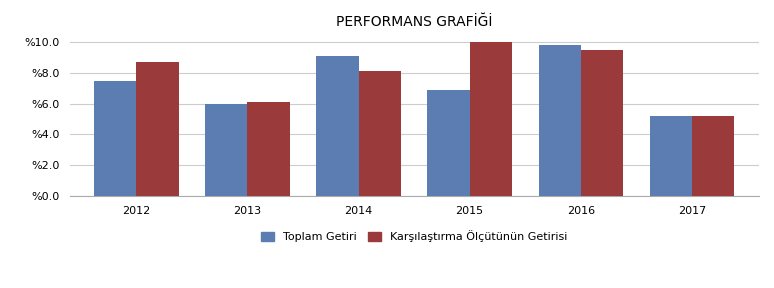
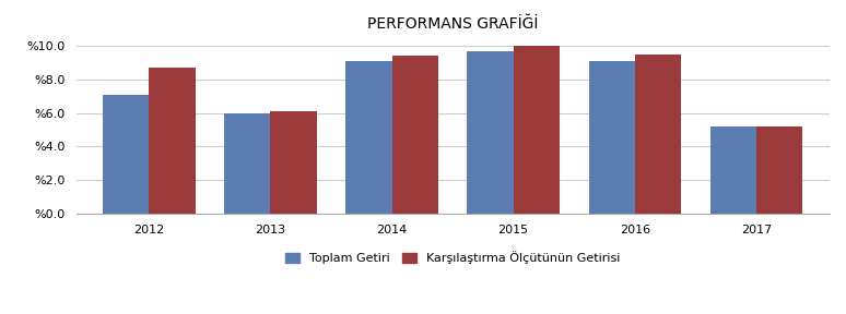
Toplam Getiri/2012: %7.5 -> %7.1
Karşılaştırma Ölçütünün Getirisi/2014: %8.1 -> %9.4
Toplam Getiri/2015: %6.9 -> %9.7
Toplam Getiri/2016: %9.8 -> %9.1
